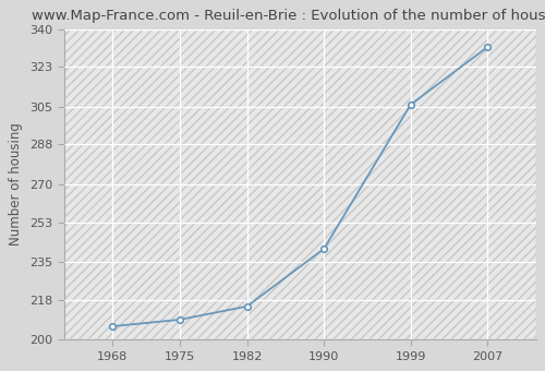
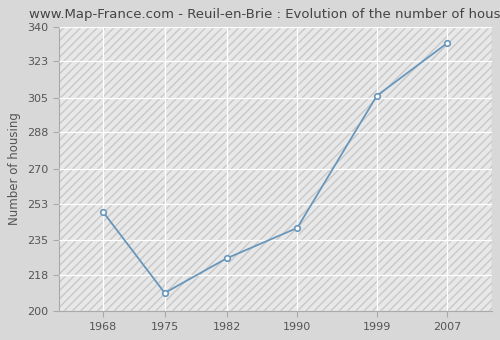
1968: 206 -> 249
1982: 215 -> 226
